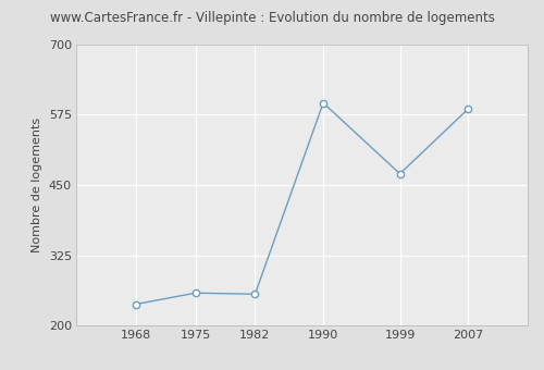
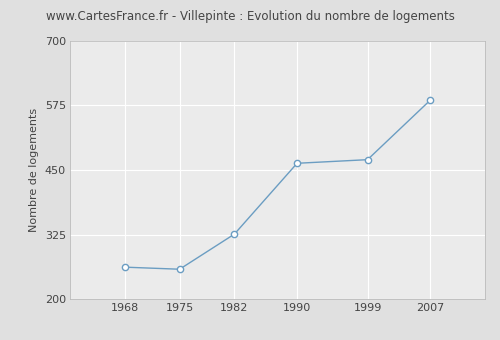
1968: 238 -> 262
1982: 256 -> 326
1990: 596 -> 463
